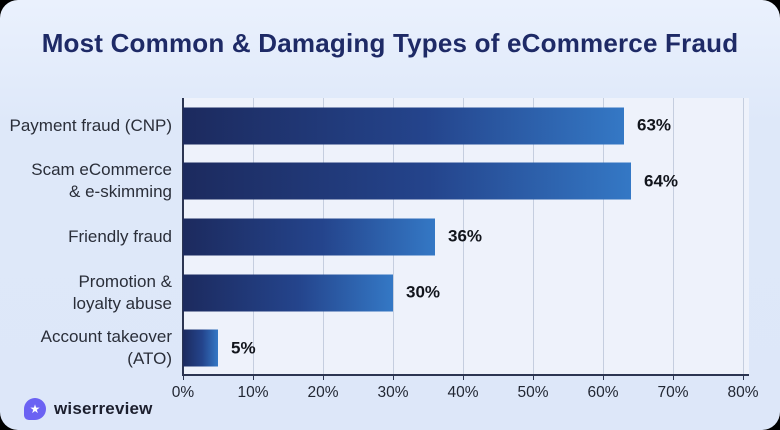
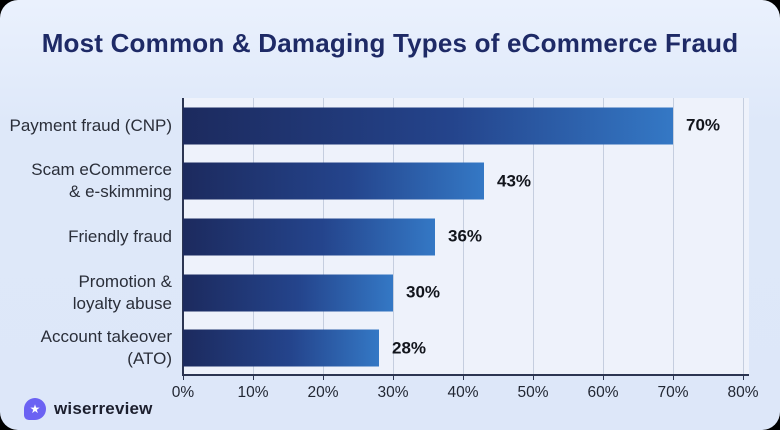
Payment fraud (CNP): 63% -> 70%
Scam eCommerce & e-skimming: 64% -> 43%
Account takeover (ATO): 5% -> 28%
